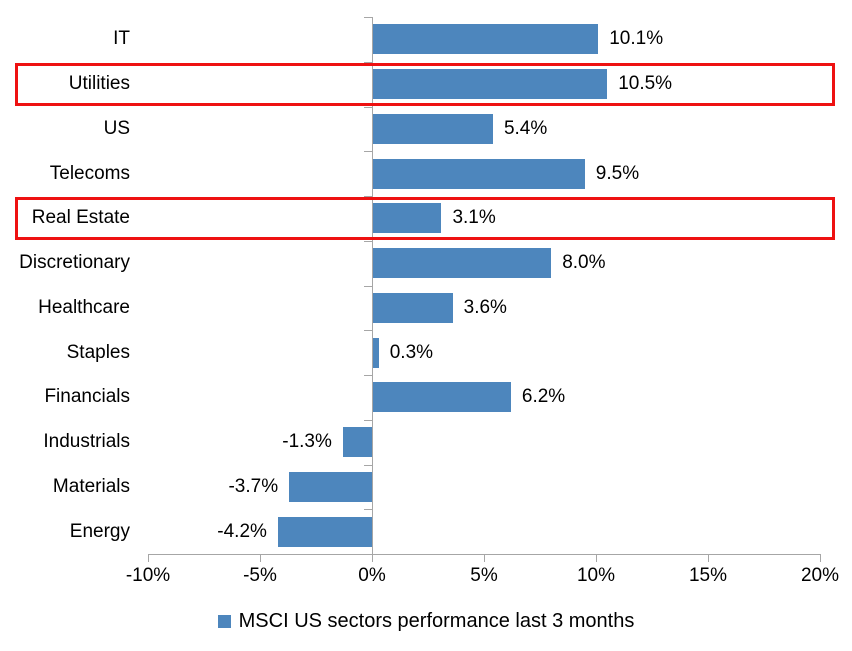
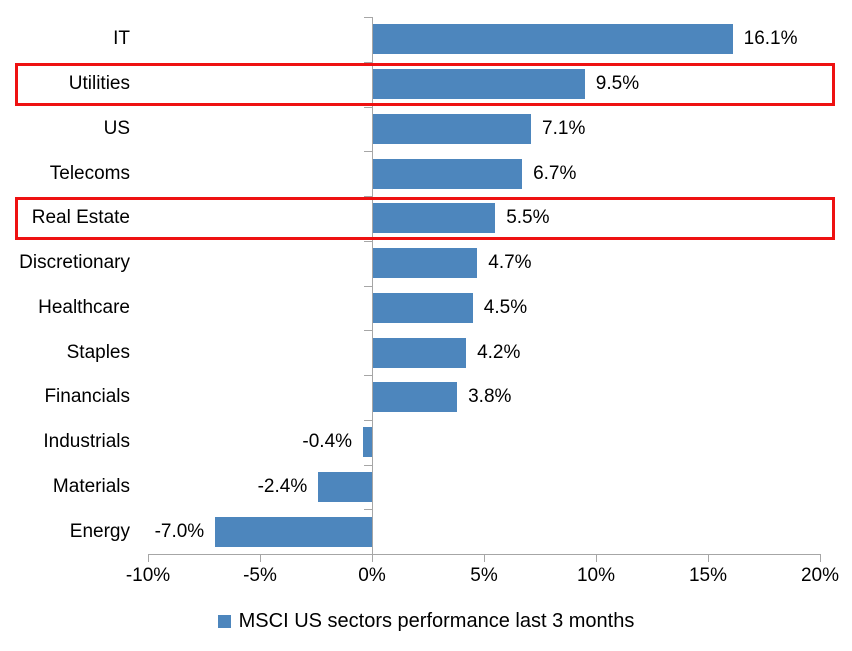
IT: 10.1% -> 16.1%
Utilities: 10.5% -> 9.5%
US: 5.4% -> 7.1%
Telecoms: 9.5% -> 6.7%
Real Estate: 3.1% -> 5.5%
Discretionary: 8.0% -> 4.7%
Healthcare: 3.6% -> 4.5%
Staples: 0.3% -> 4.2%
Financials: 6.2% -> 3.8%
Industrials: -1.3% -> -0.4%
Materials: -3.7% -> -2.4%
Energy: -4.2% -> -7.0%
